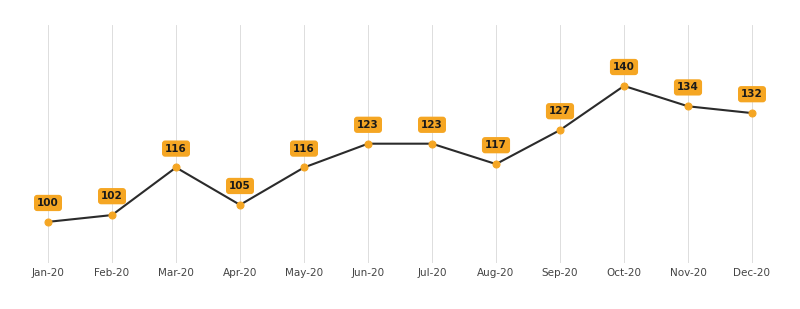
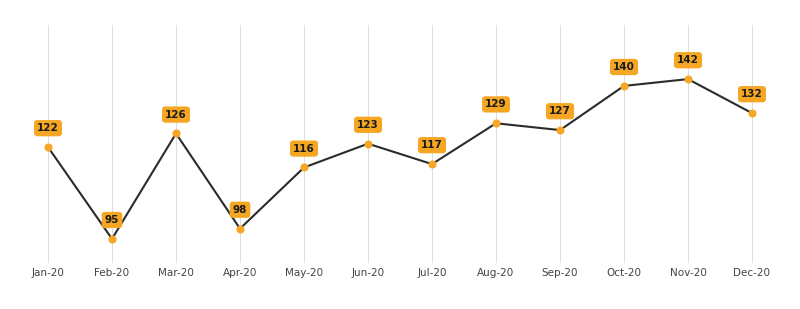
Jan-20: 100 -> 122
Feb-20: 102 -> 95
Mar-20: 116 -> 126
Apr-20: 105 -> 98
Jul-20: 123 -> 117
Aug-20: 117 -> 129
Nov-20: 134 -> 142
